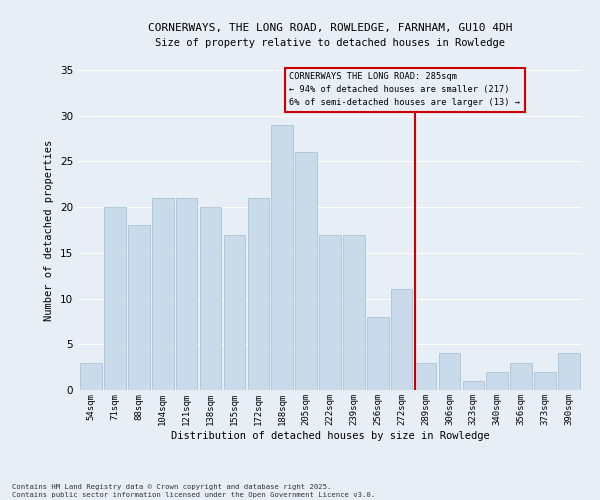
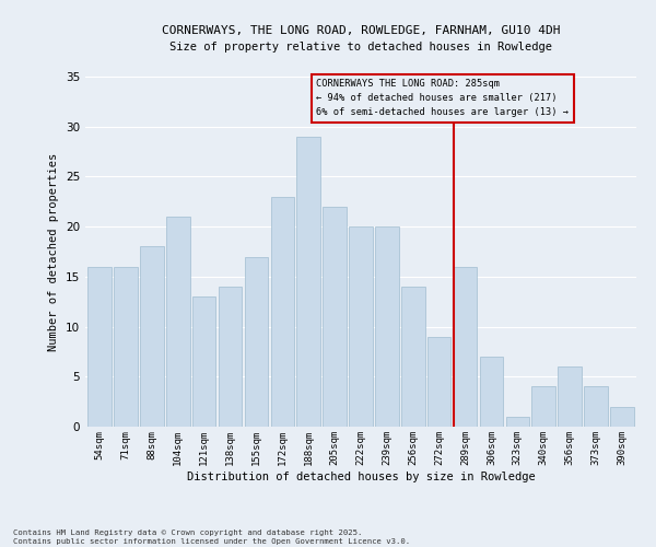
54sqm: 3 -> 16
71sqm: 20 -> 16
121sqm: 21 -> 13
138sqm: 20 -> 14
172sqm: 21 -> 23
205sqm: 26 -> 22
222sqm: 17 -> 20
239sqm: 17 -> 20
256sqm: 8 -> 14
272sqm: 11 -> 9
289sqm: 3 -> 16
306sqm: 4 -> 7
340sqm: 2 -> 4
356sqm: 3 -> 6
373sqm: 2 -> 4
390sqm: 4 -> 2
